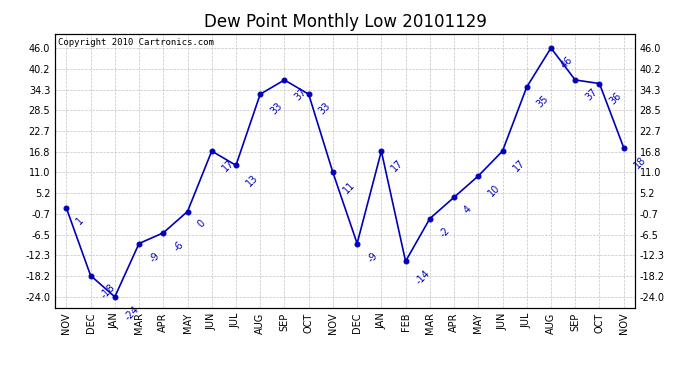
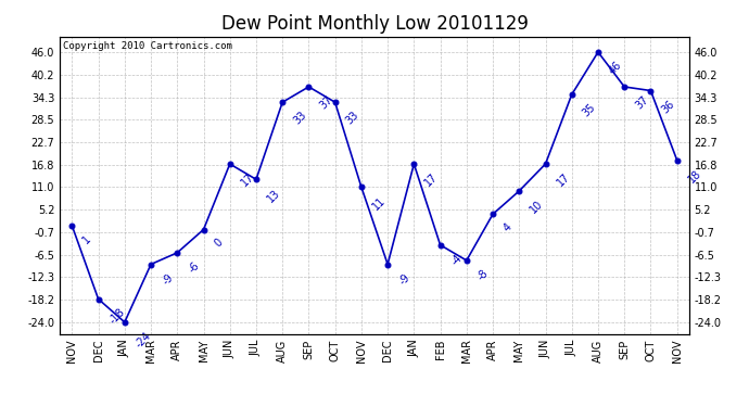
FEB: -14 -> -4
MAR: -2 -> -8
